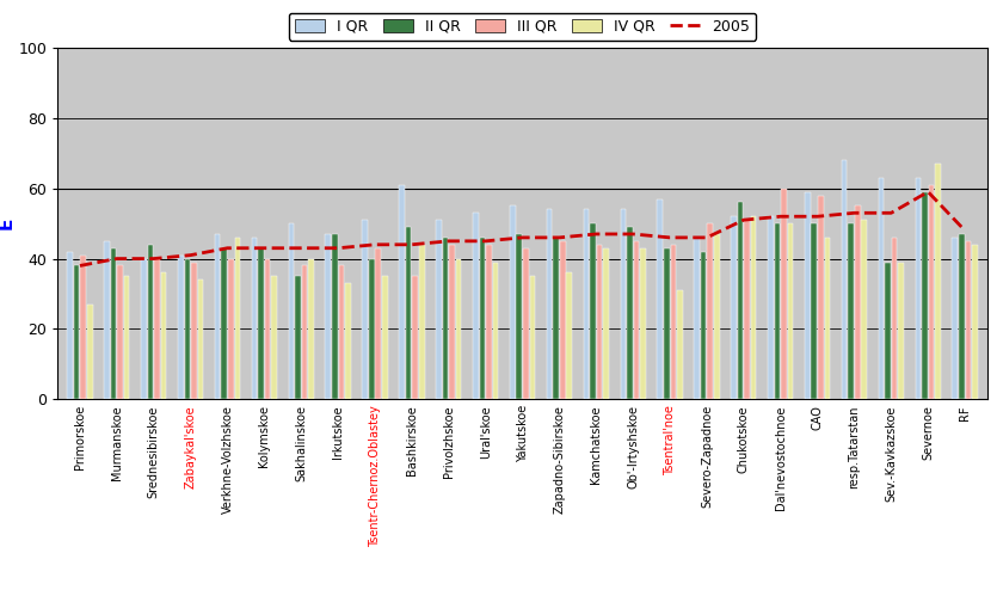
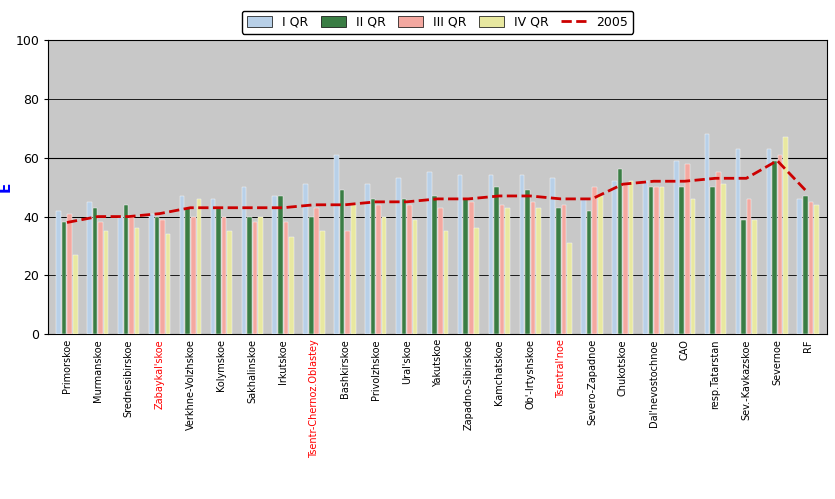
II QR/Sakhalinskoe: 35 -> 40
I QR/Tsentral'noe: 57 -> 53
III QR/Dal'nevostochnoe: 60 -> 50
